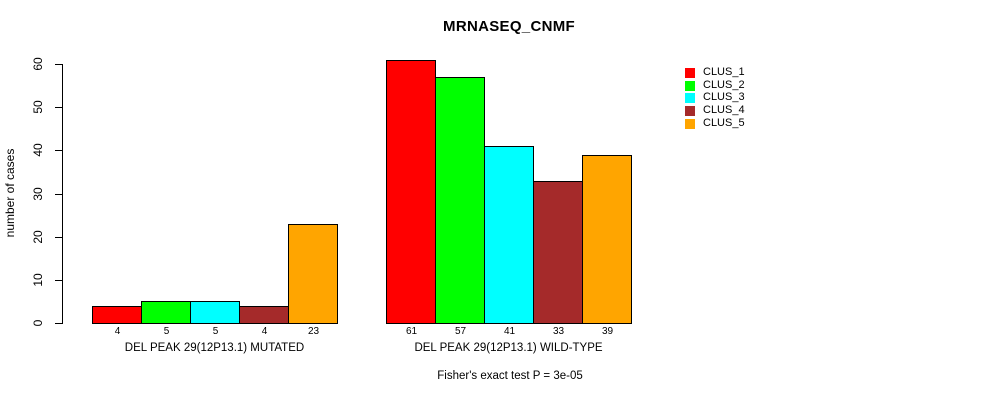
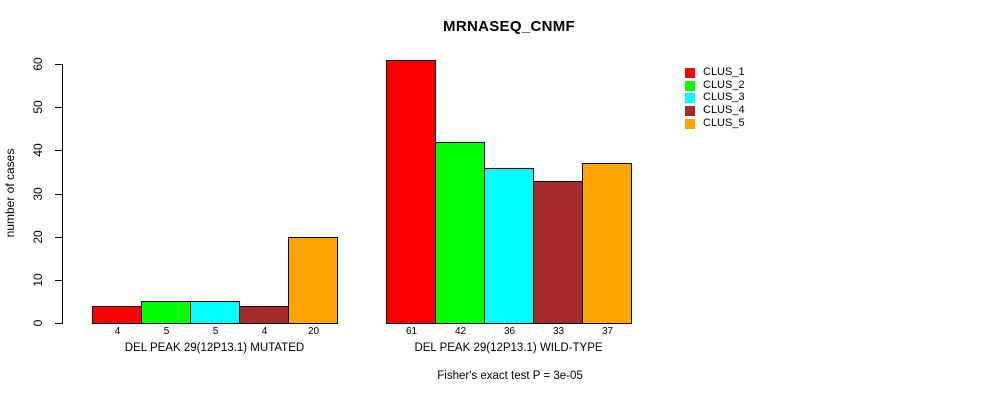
CLUS_5/DEL PEAK 29(12P13.1) MUTATED: 23 -> 20
CLUS_2/DEL PEAK 29(12P13.1) WILD-TYPE: 57 -> 42
CLUS_3/DEL PEAK 29(12P13.1) WILD-TYPE: 41 -> 36
CLUS_5/DEL PEAK 29(12P13.1) WILD-TYPE: 39 -> 37
